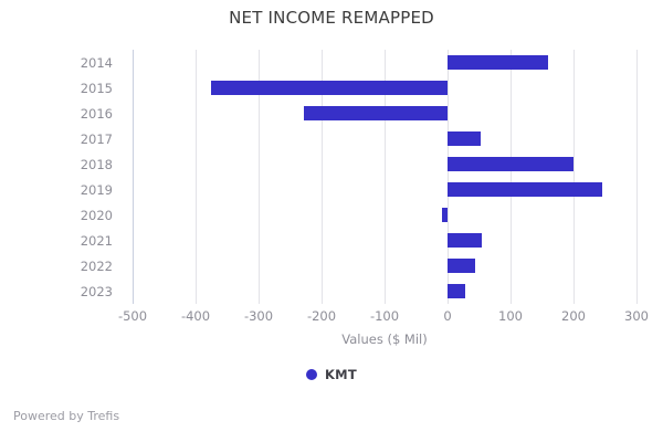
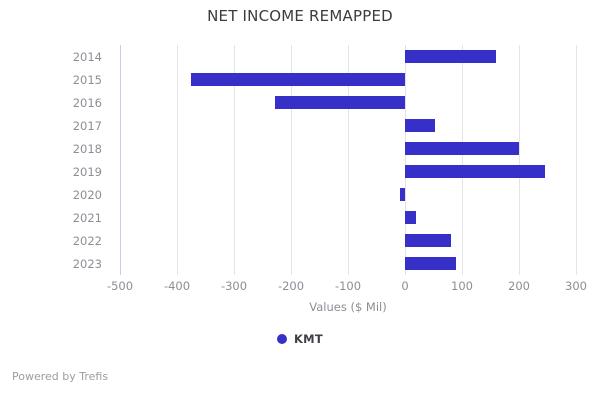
2021: 50 -> 20
2022: 40 -> 80
2023: 30 -> 90
